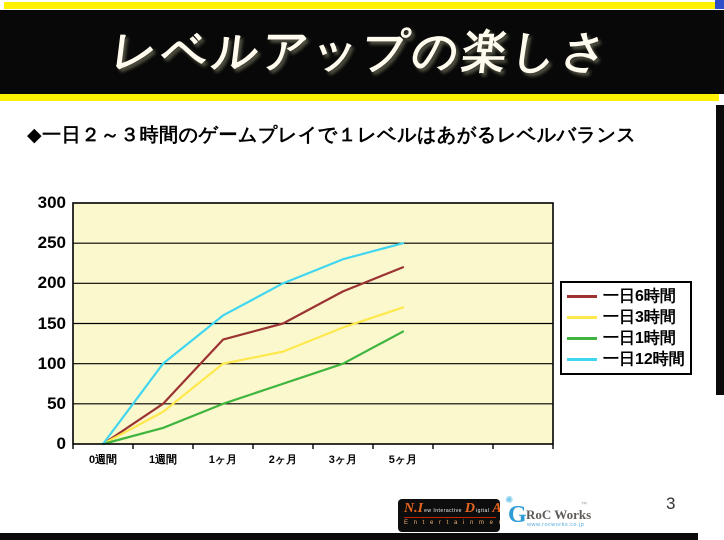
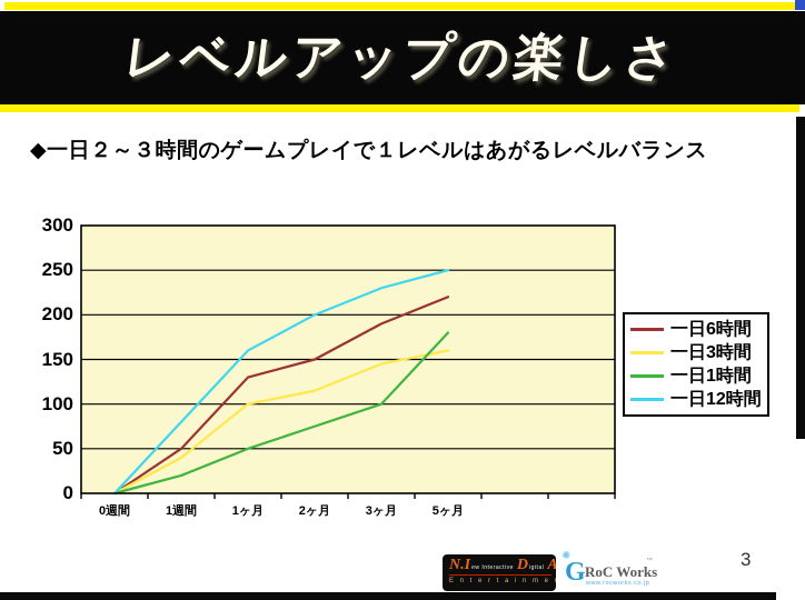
一日12時間/1週間: 100 -> 80
一日3時間/5ヶ月: 170 -> 160
一日1時間/5ヶ月: 140 -> 180
